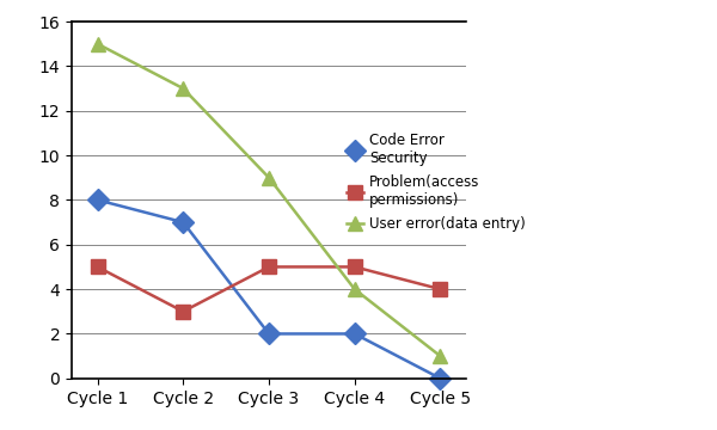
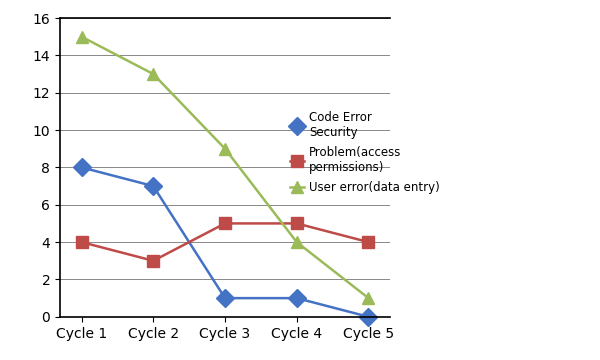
Problem(access permissions)/Cycle 1: 5 -> 4
Code Error Security/Cycle 3: 2 -> 1
Code Error Security/Cycle 4: 2 -> 1
